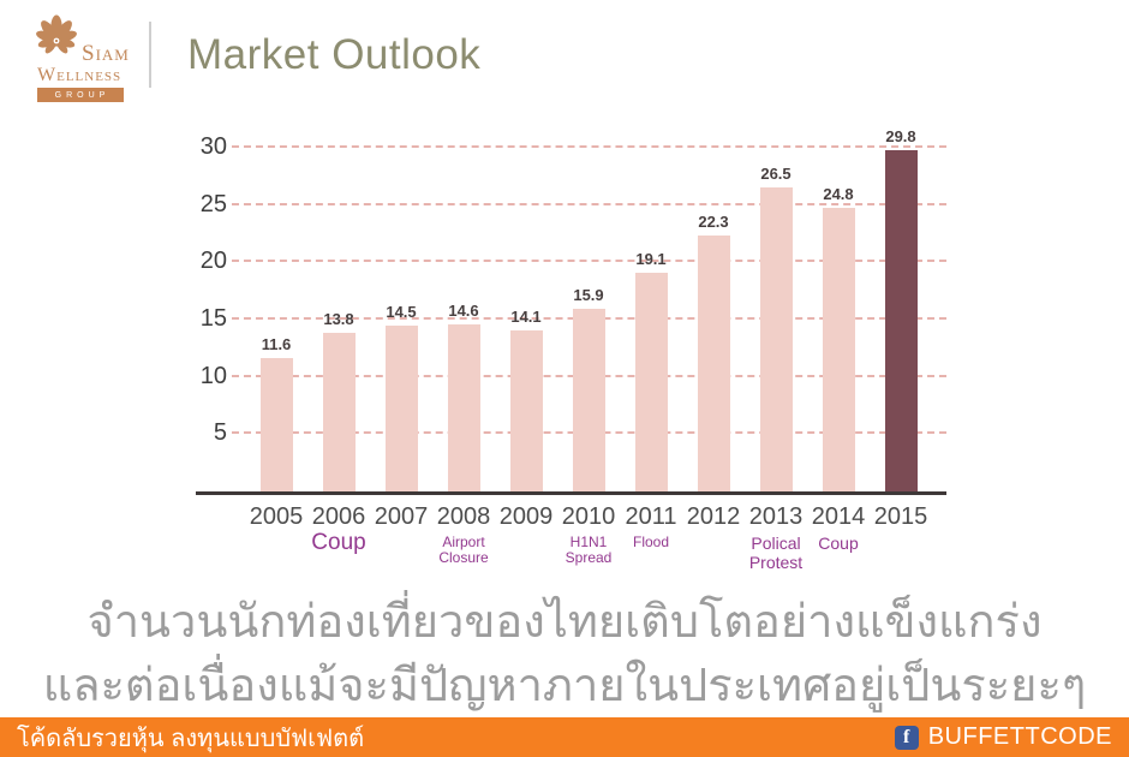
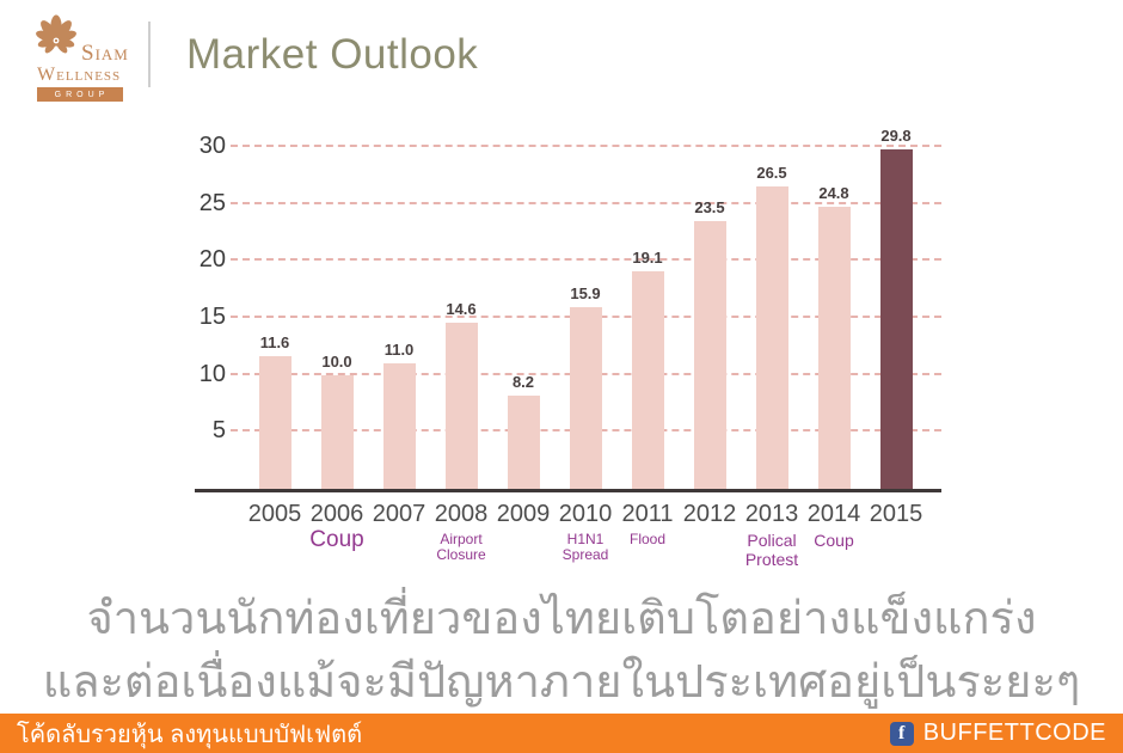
2006: 13.8 -> 10.0
2007: 14.5 -> 11.0
2009: 14.1 -> 8.2
2012: 22.3 -> 23.5
